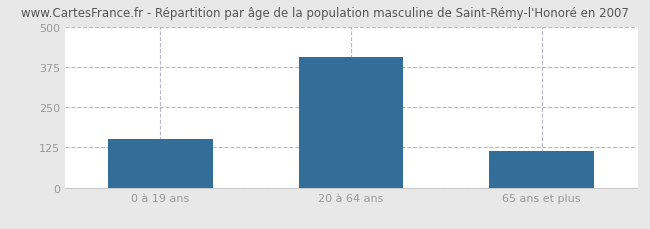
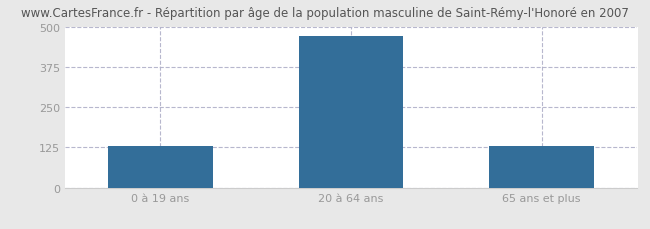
0 à 19 ans: 150 -> 130
20 à 64 ans: 405 -> 470
65 ans et plus: 113 -> 130
